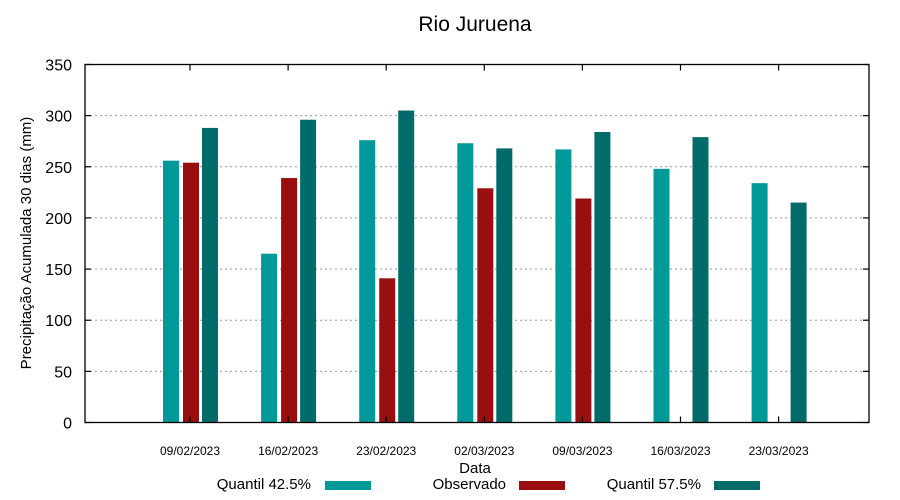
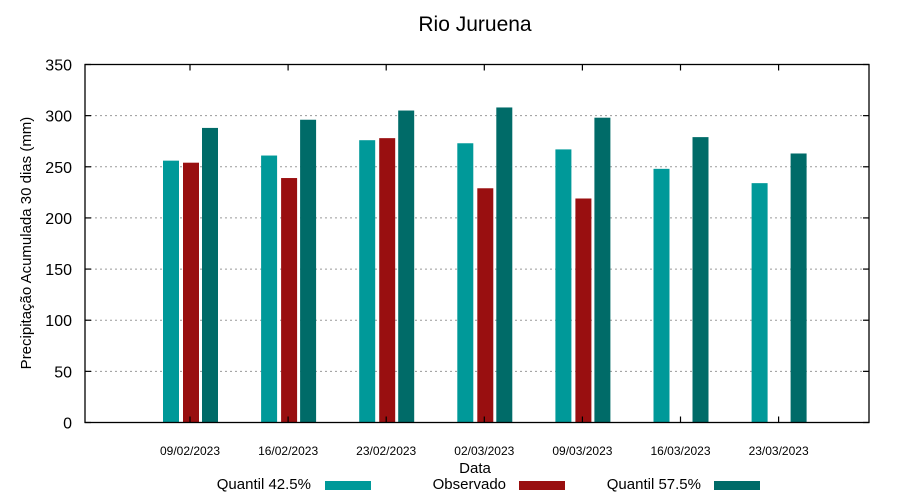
Quantil 42.5%/16/02/2023: 165 -> 261
Observado/23/02/2023: 141 -> 278
Quantil 57.5%/02/03/2023: 268 -> 308
Quantil 57.5%/09/03/2023: 284 -> 298
Quantil 57.5%/23/03/2023: 215 -> 263
